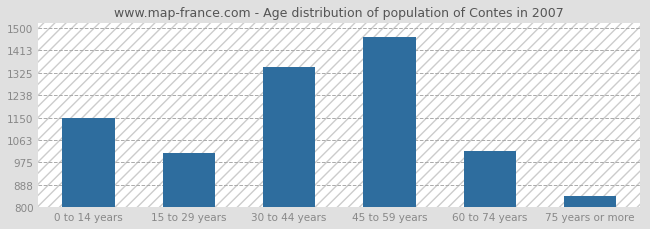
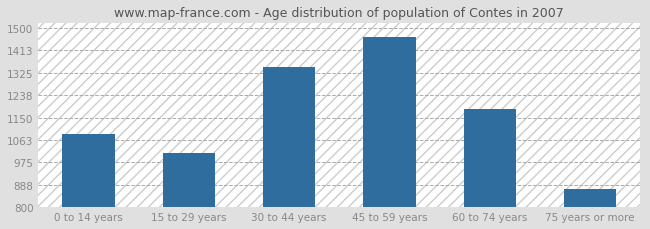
0 to 14 years: 1150 -> 1085
60 to 74 years: 1018 -> 1185
75 years or more: 845 -> 870
